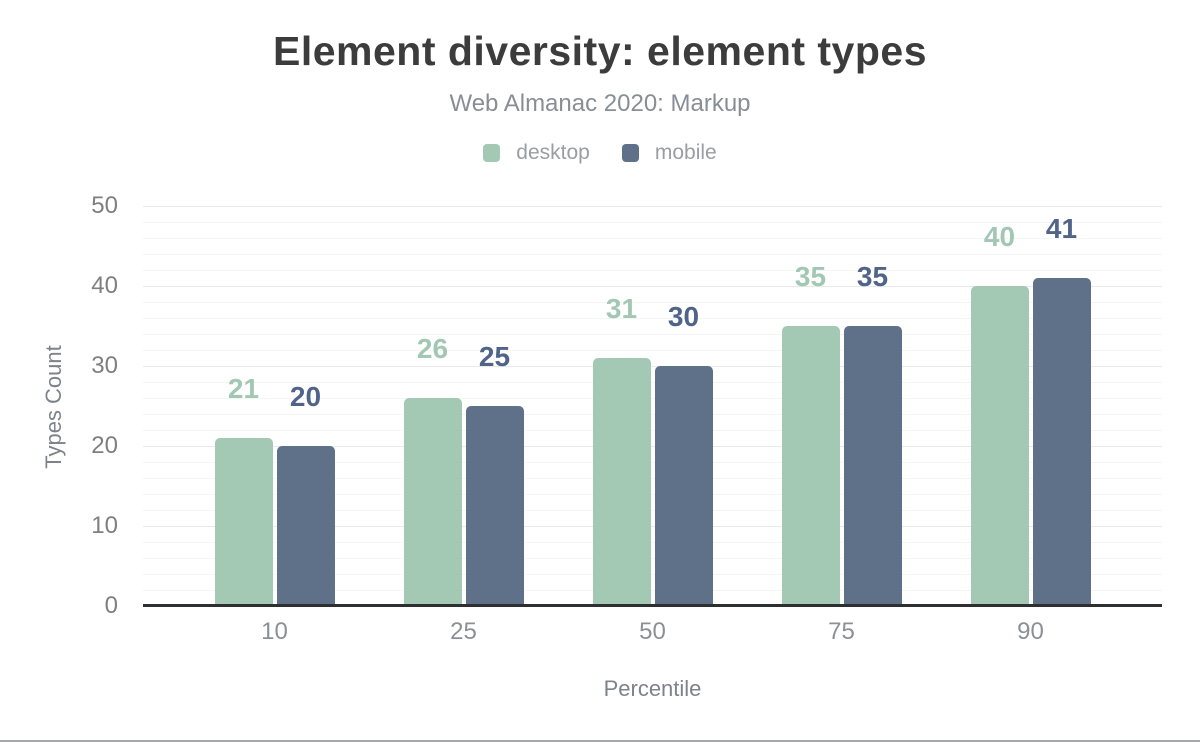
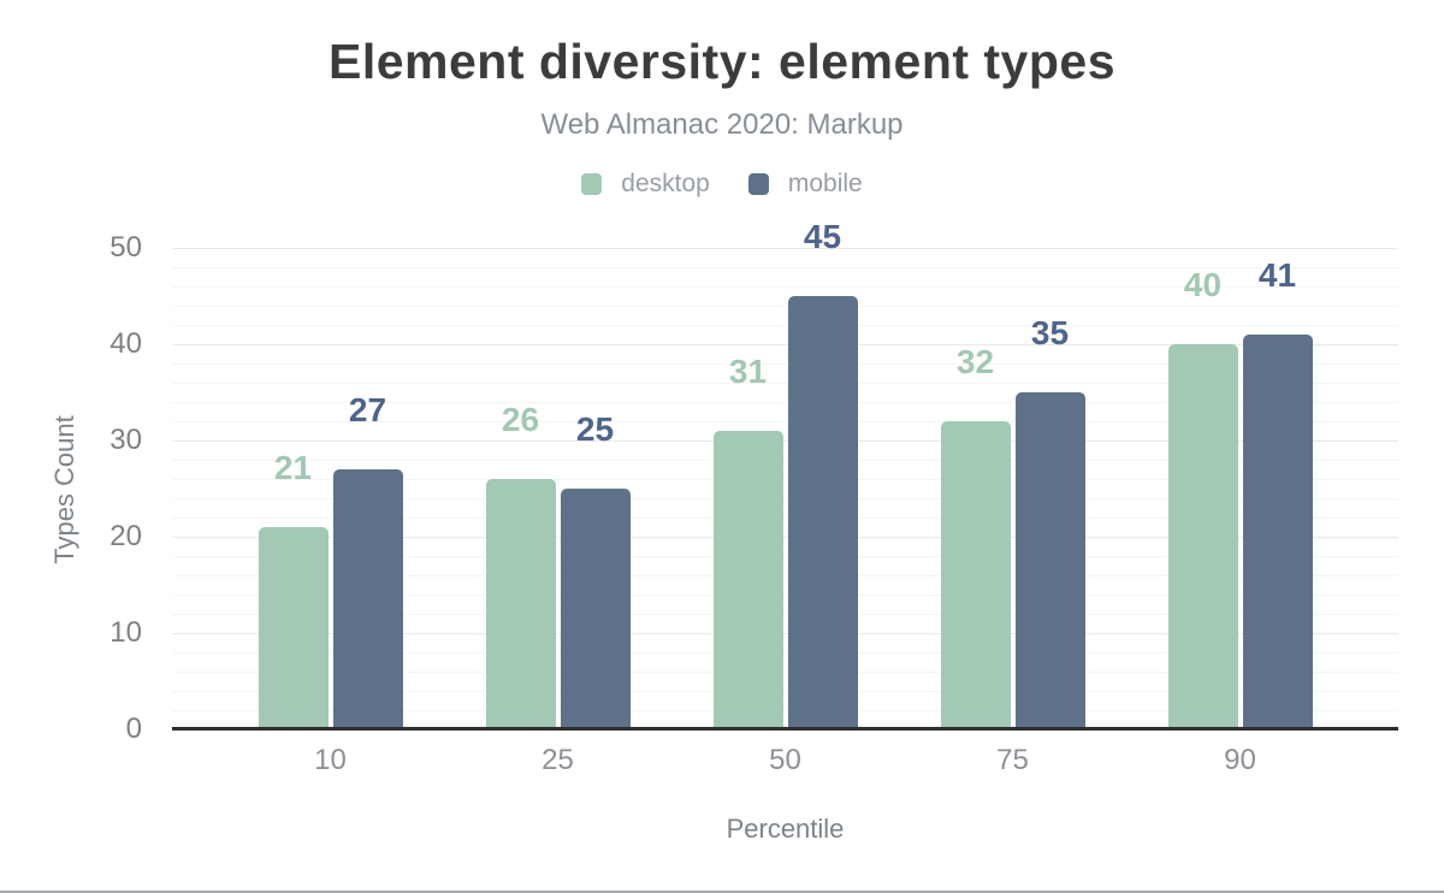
mobile/10: 20 -> 27
mobile/50: 30 -> 45
desktop/75: 35 -> 32
